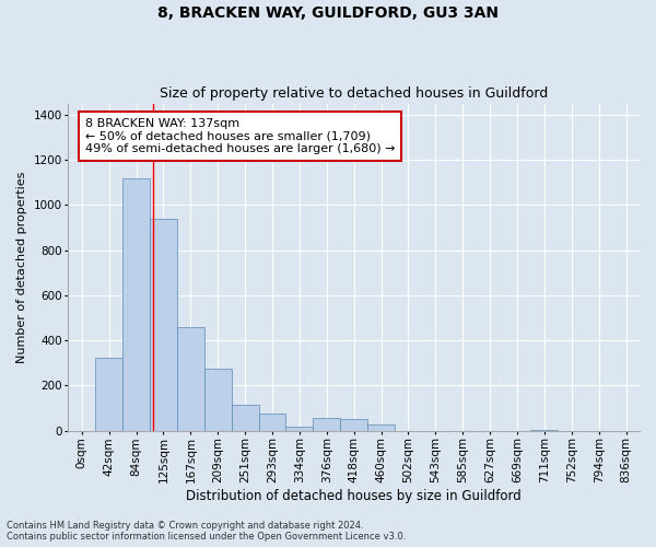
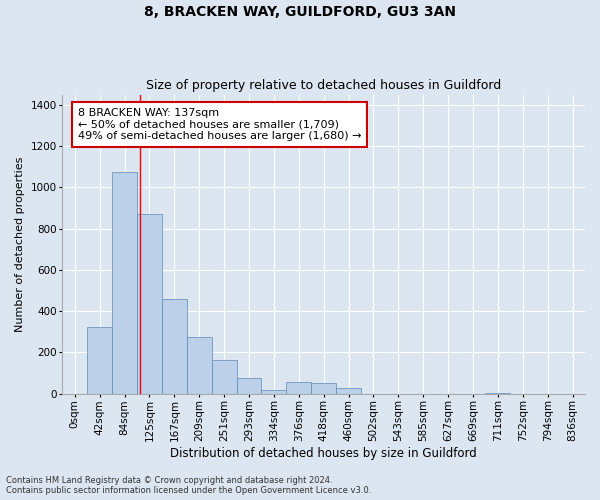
84sqm: 1120 -> 1075
125sqm: 940 -> 870
251sqm: 115 -> 165
